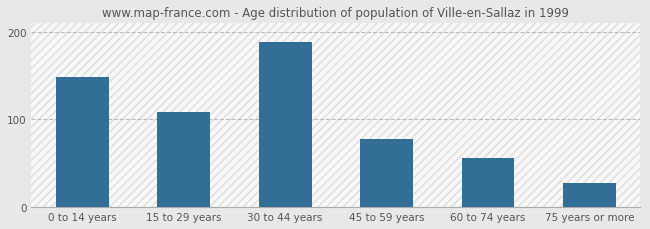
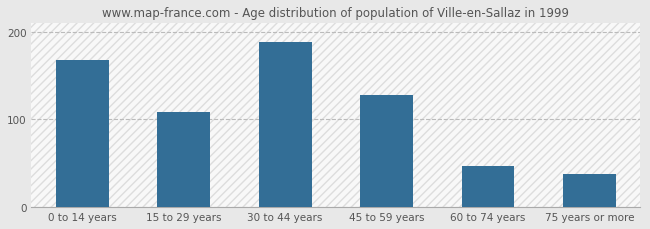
0 to 14 years: 148 -> 168
45 to 59 years: 78 -> 128
60 to 74 years: 56 -> 47
75 years or more: 28 -> 38
